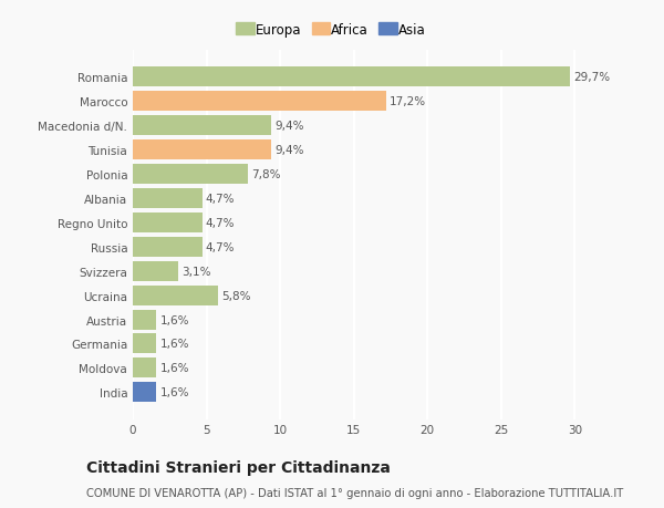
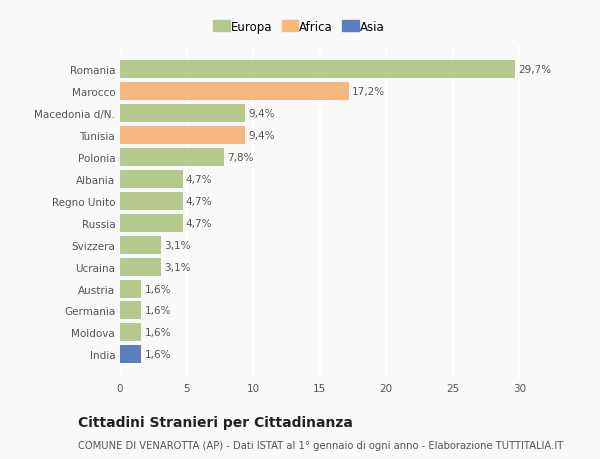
Ucraina: 5,8% -> 3,1%
